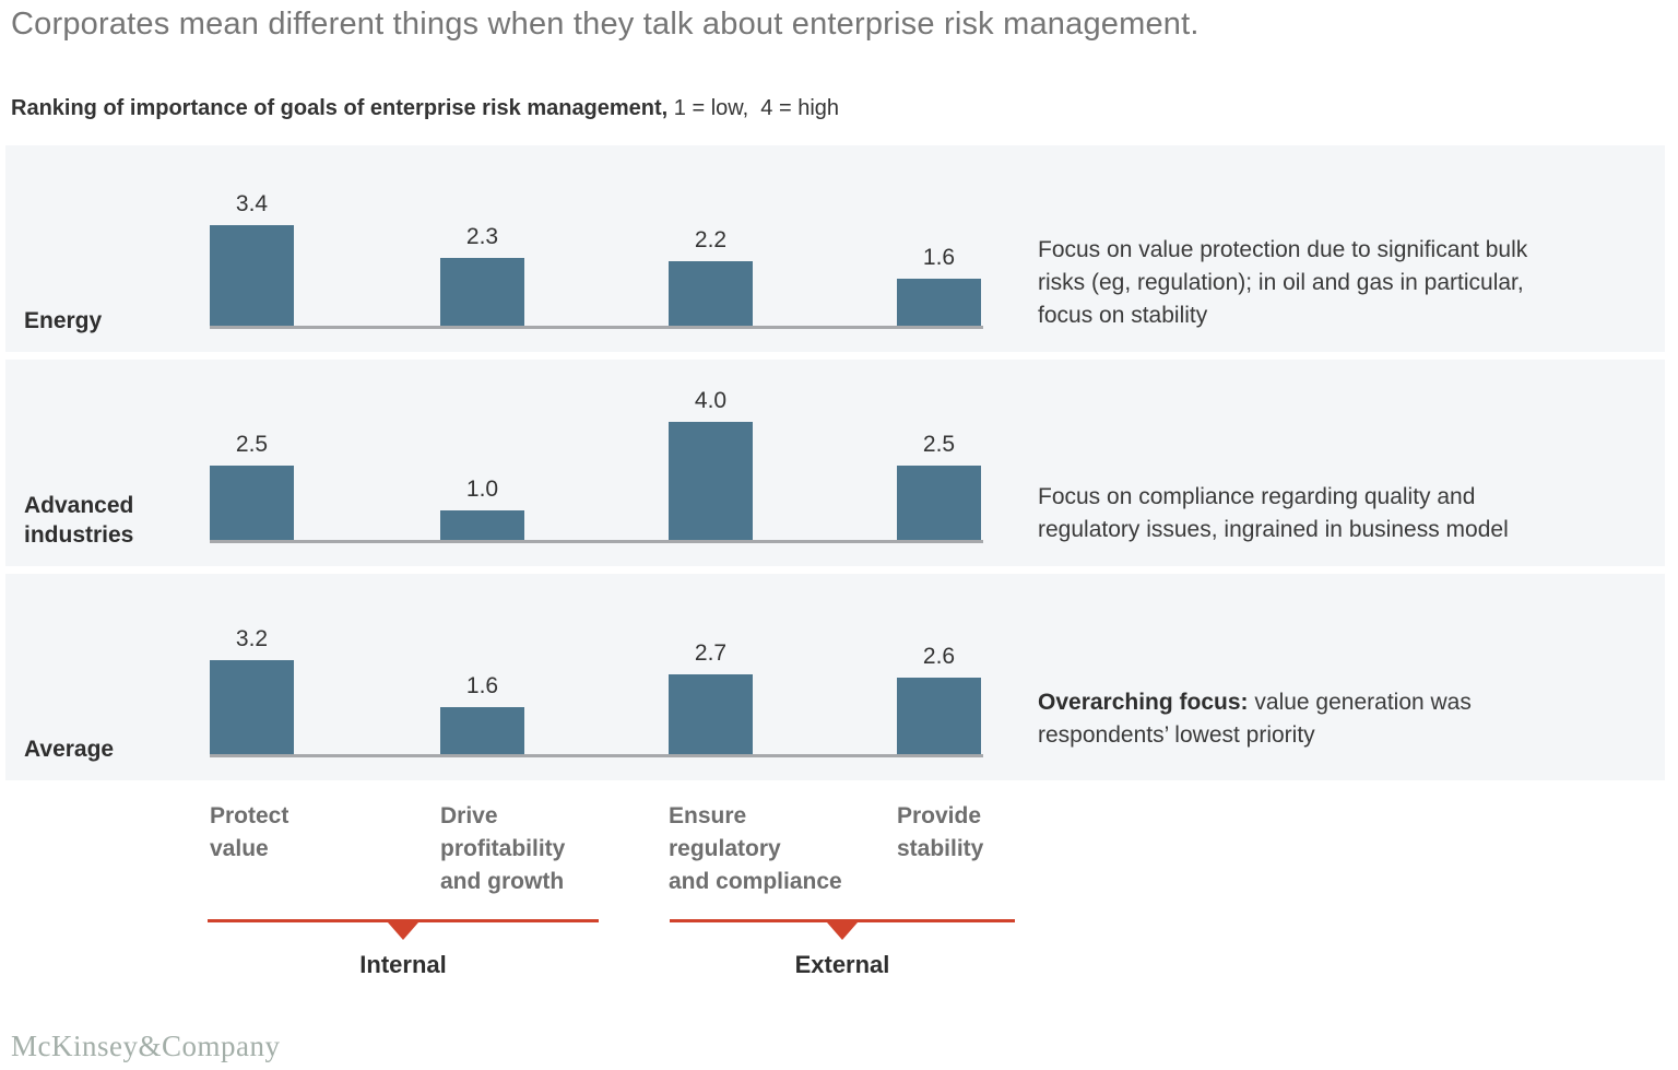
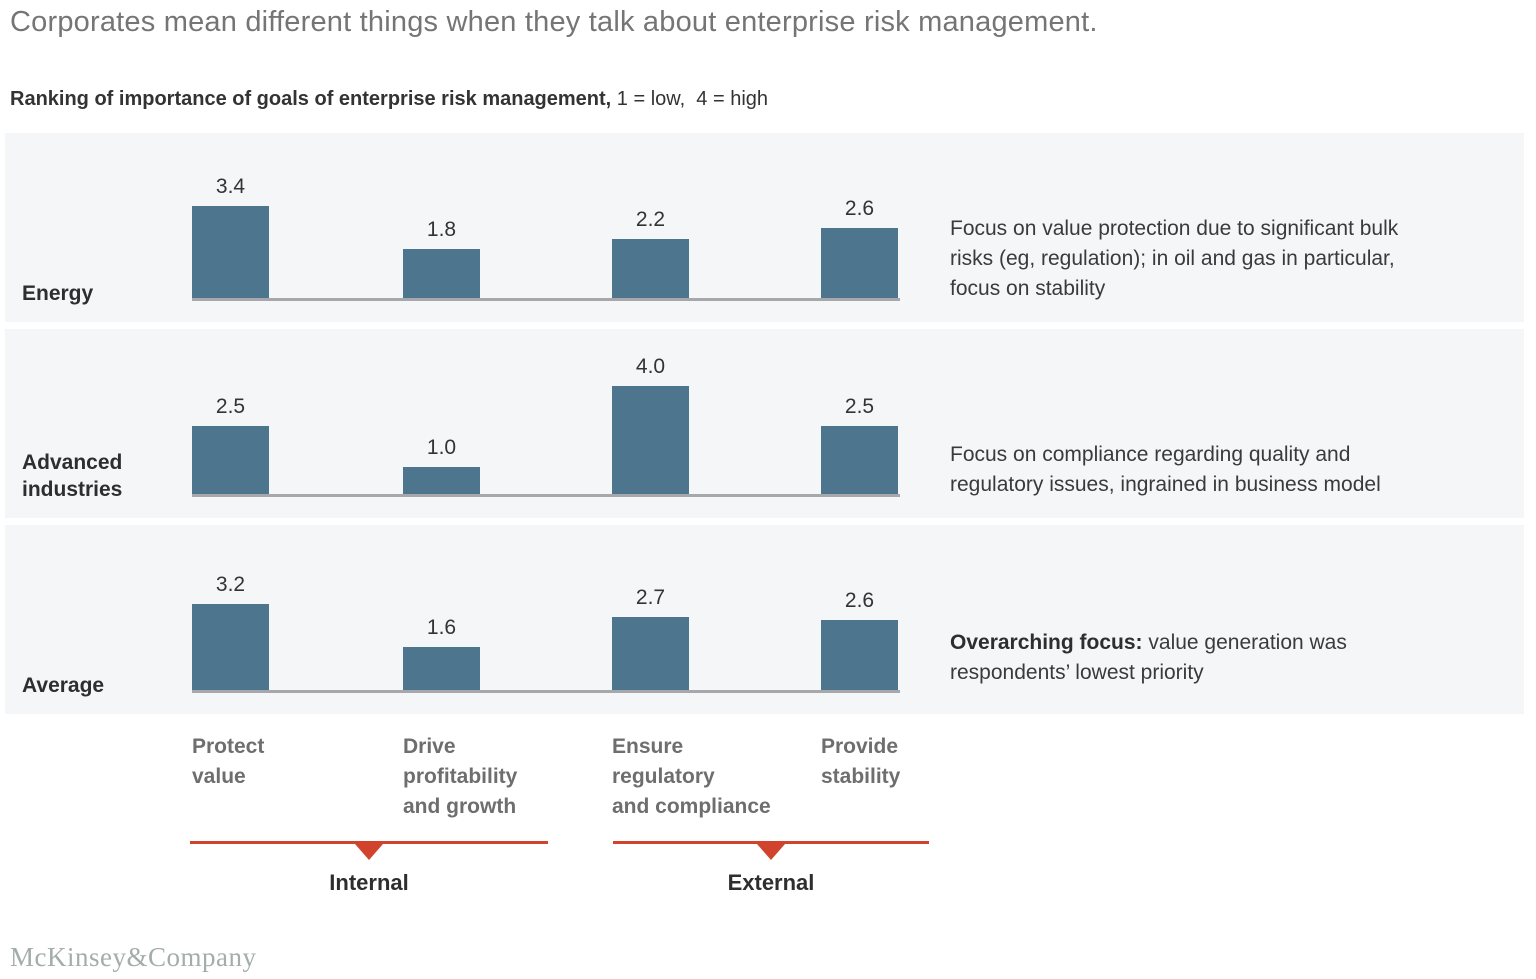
Energy/Drive profitability and growth: 2.3 -> 1.8
Energy/Provide stability: 1.6 -> 2.6
